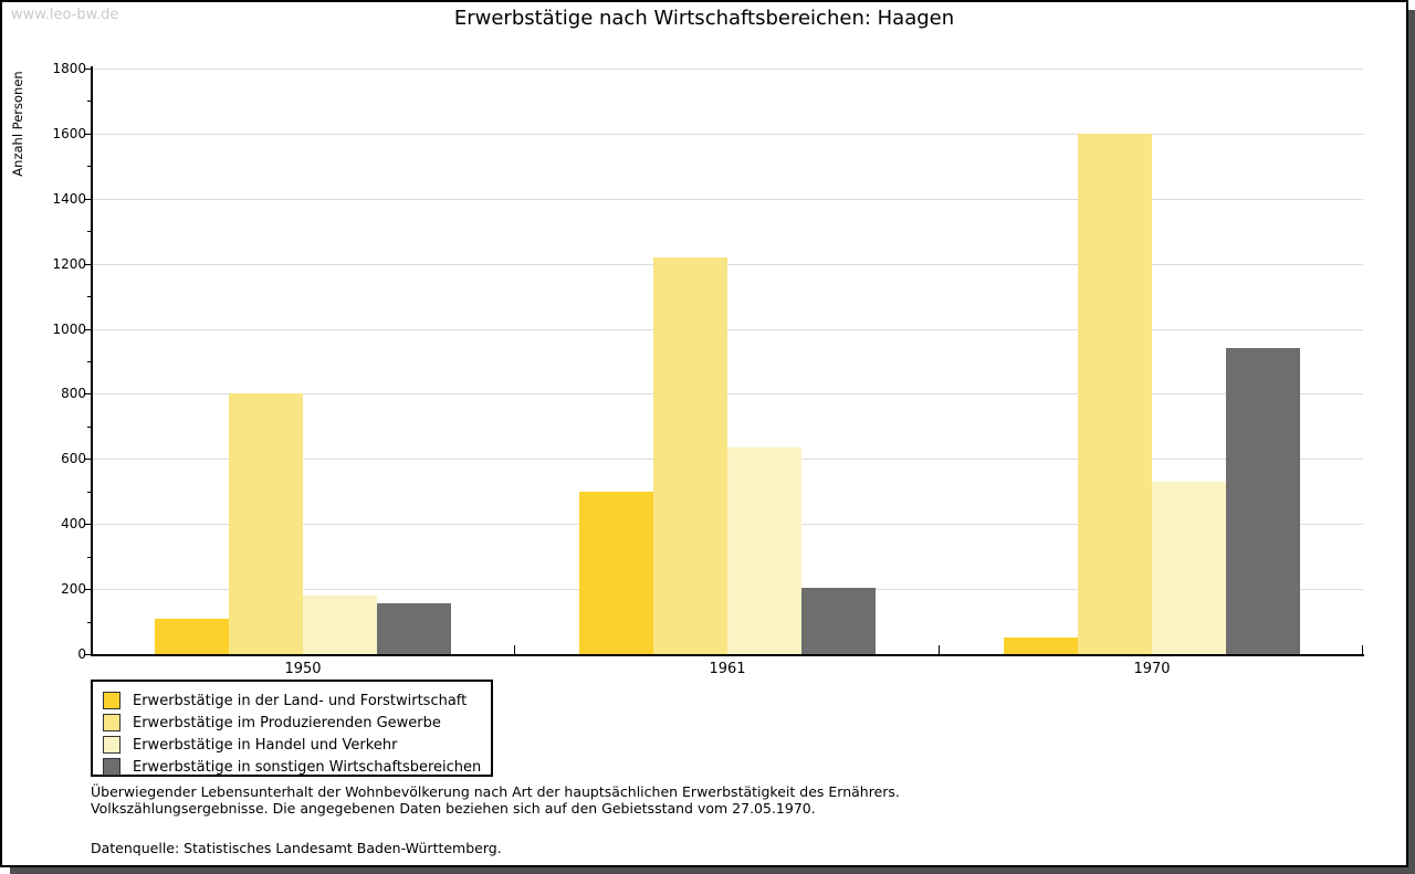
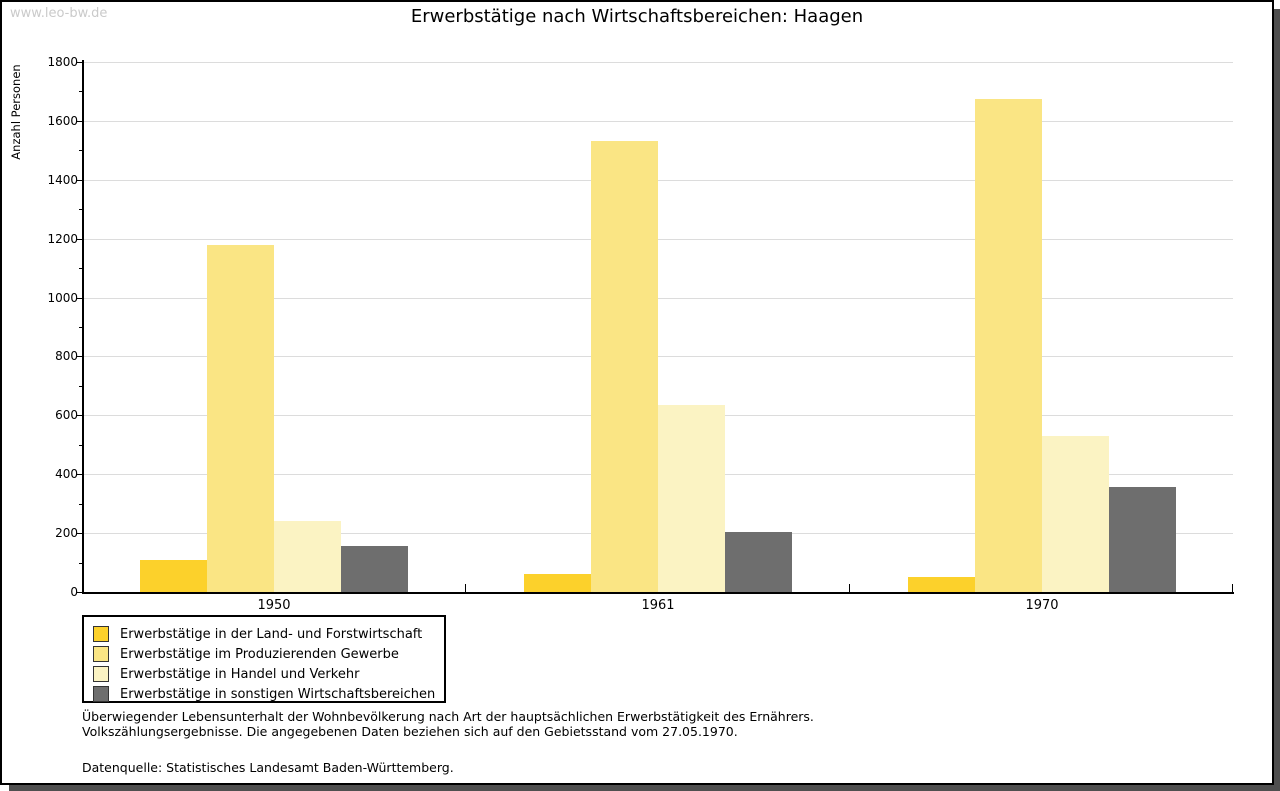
Erwerbstätige im Produzierenden Gewerbe/1950: 800 -> 1180
Erwerbstätige in Handel und Verkehr/1950: 180 -> 240
Erwerbstätige in der Land- und Forstwirtschaft/1961: 500 -> 60
Erwerbstätige im Produzierenden Gewerbe/1961: 1220 -> 1530
Erwerbstätige im Produzierenden Gewerbe/1970: 1600 -> 1680
Erwerbstätige in sonstigen Wirtschaftsbereichen/1970: 940 -> 360
